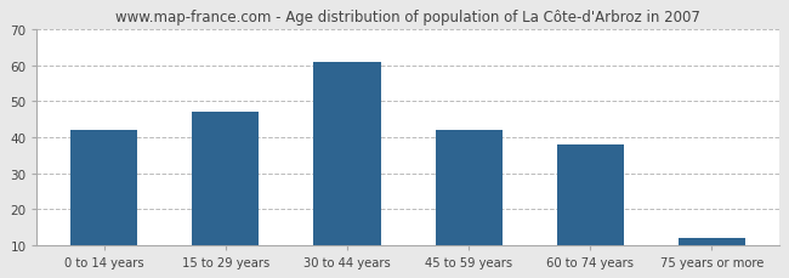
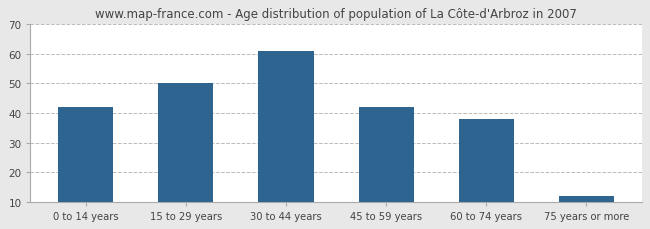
15 to 29 years: 47 -> 50
